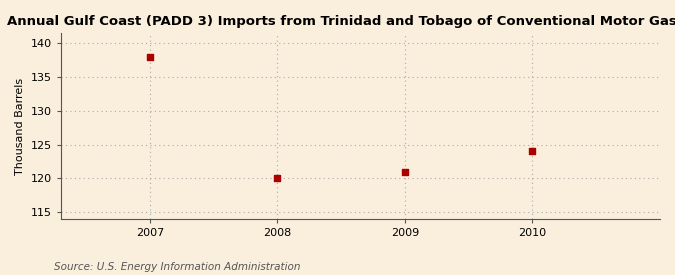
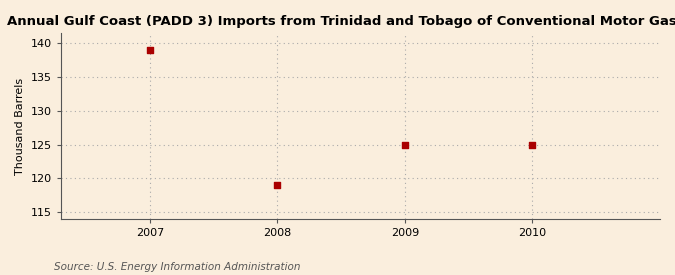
2007: 138 -> 139
2008: 120 -> 119
2009: 121 -> 125
2010: 124 -> 125
